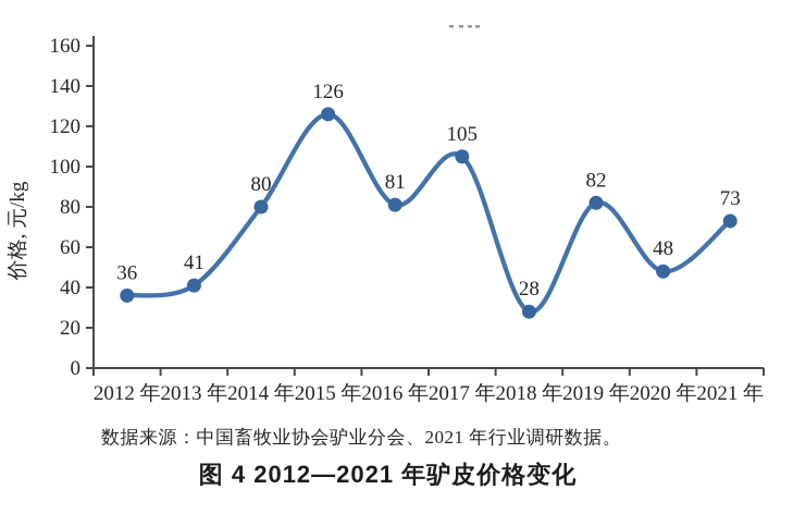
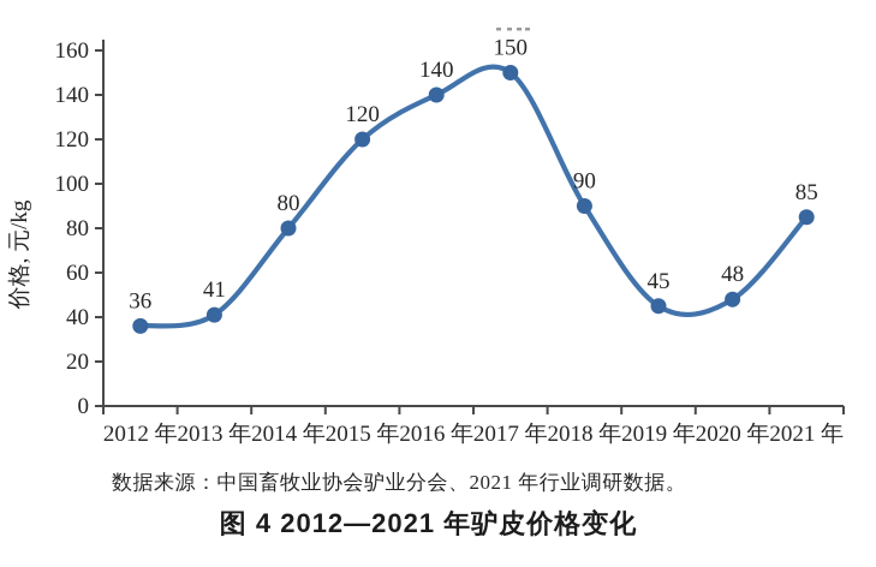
2015 年: 126 -> 120
2016 年: 81 -> 140
2017 年: 105 -> 150
2018 年: 28 -> 90
2019 年: 82 -> 45
2021 年: 73 -> 85
